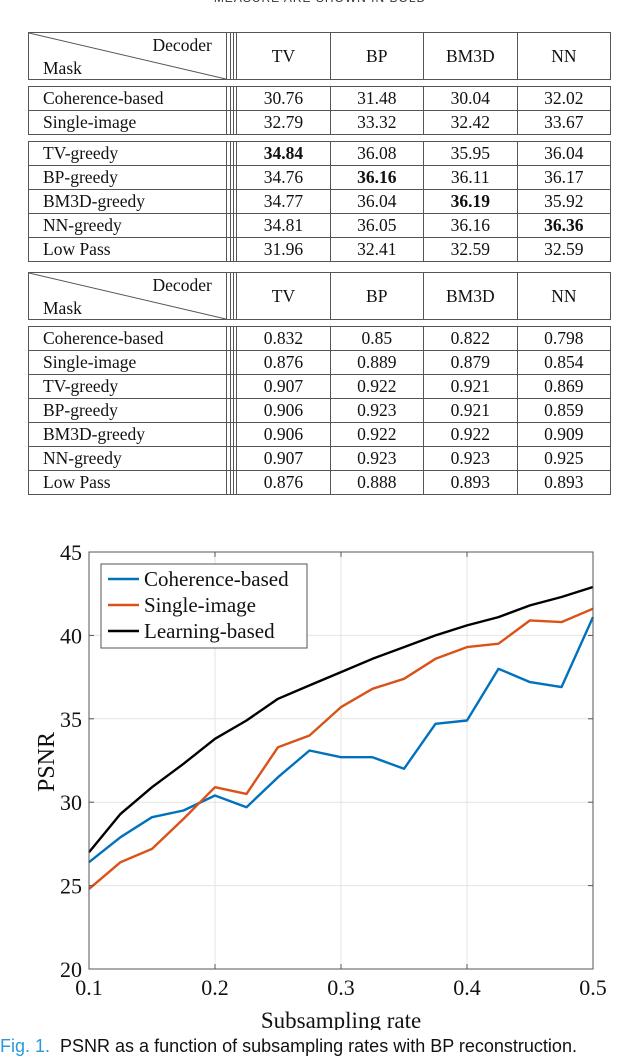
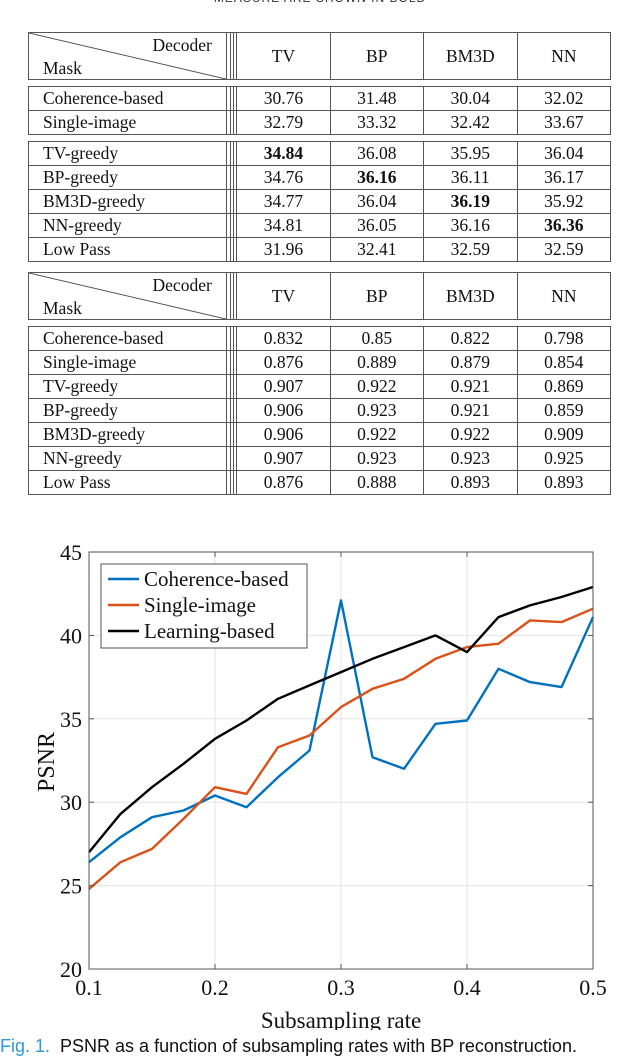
Coherence-based/0.3: 32.7 -> 42.1
Learning-based/0.4: 40.6 -> 39.0
